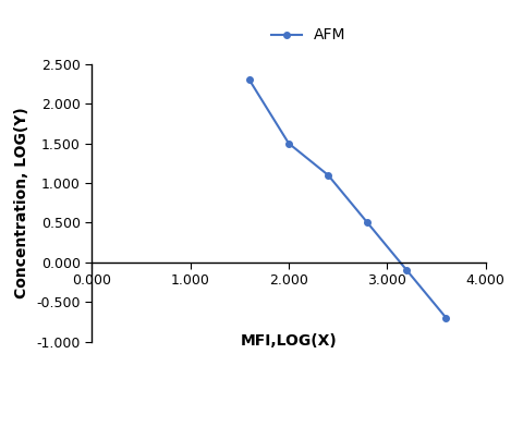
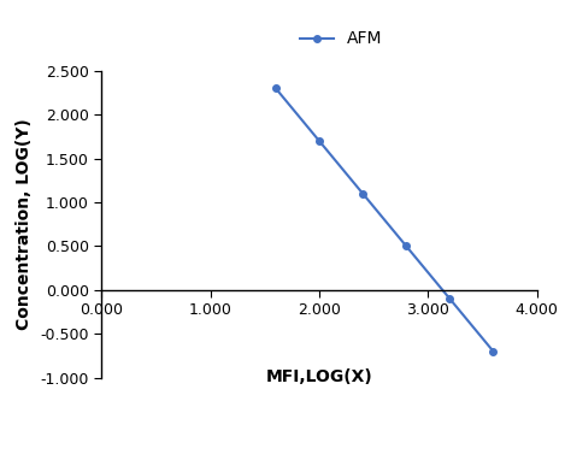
2.000: 1.5 -> 1.7
